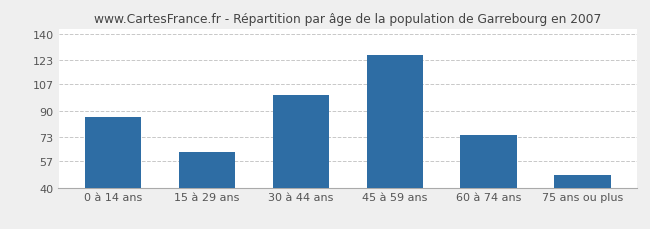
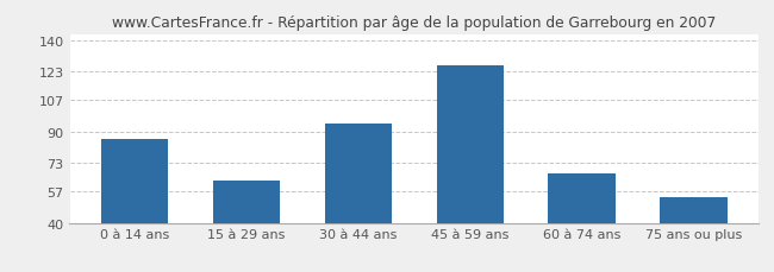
30 à 44 ans: 100 -> 94
60 à 74 ans: 74 -> 67
75 ans ou plus: 48 -> 54
